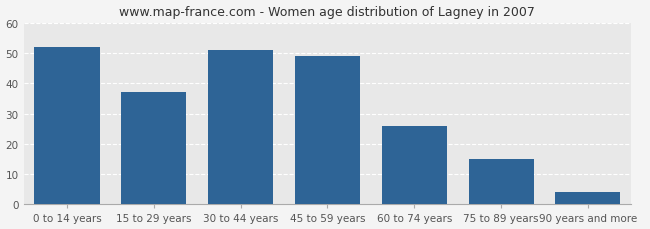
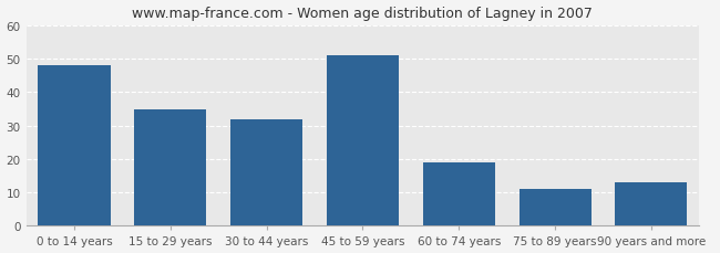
0 to 14 years: 52 -> 48
15 to 29 years: 37 -> 35
30 to 44 years: 51 -> 32
45 to 59 years: 49 -> 51
60 to 74 years: 26 -> 19
75 to 89 years: 15 -> 11
90 years and more: 4 -> 13
